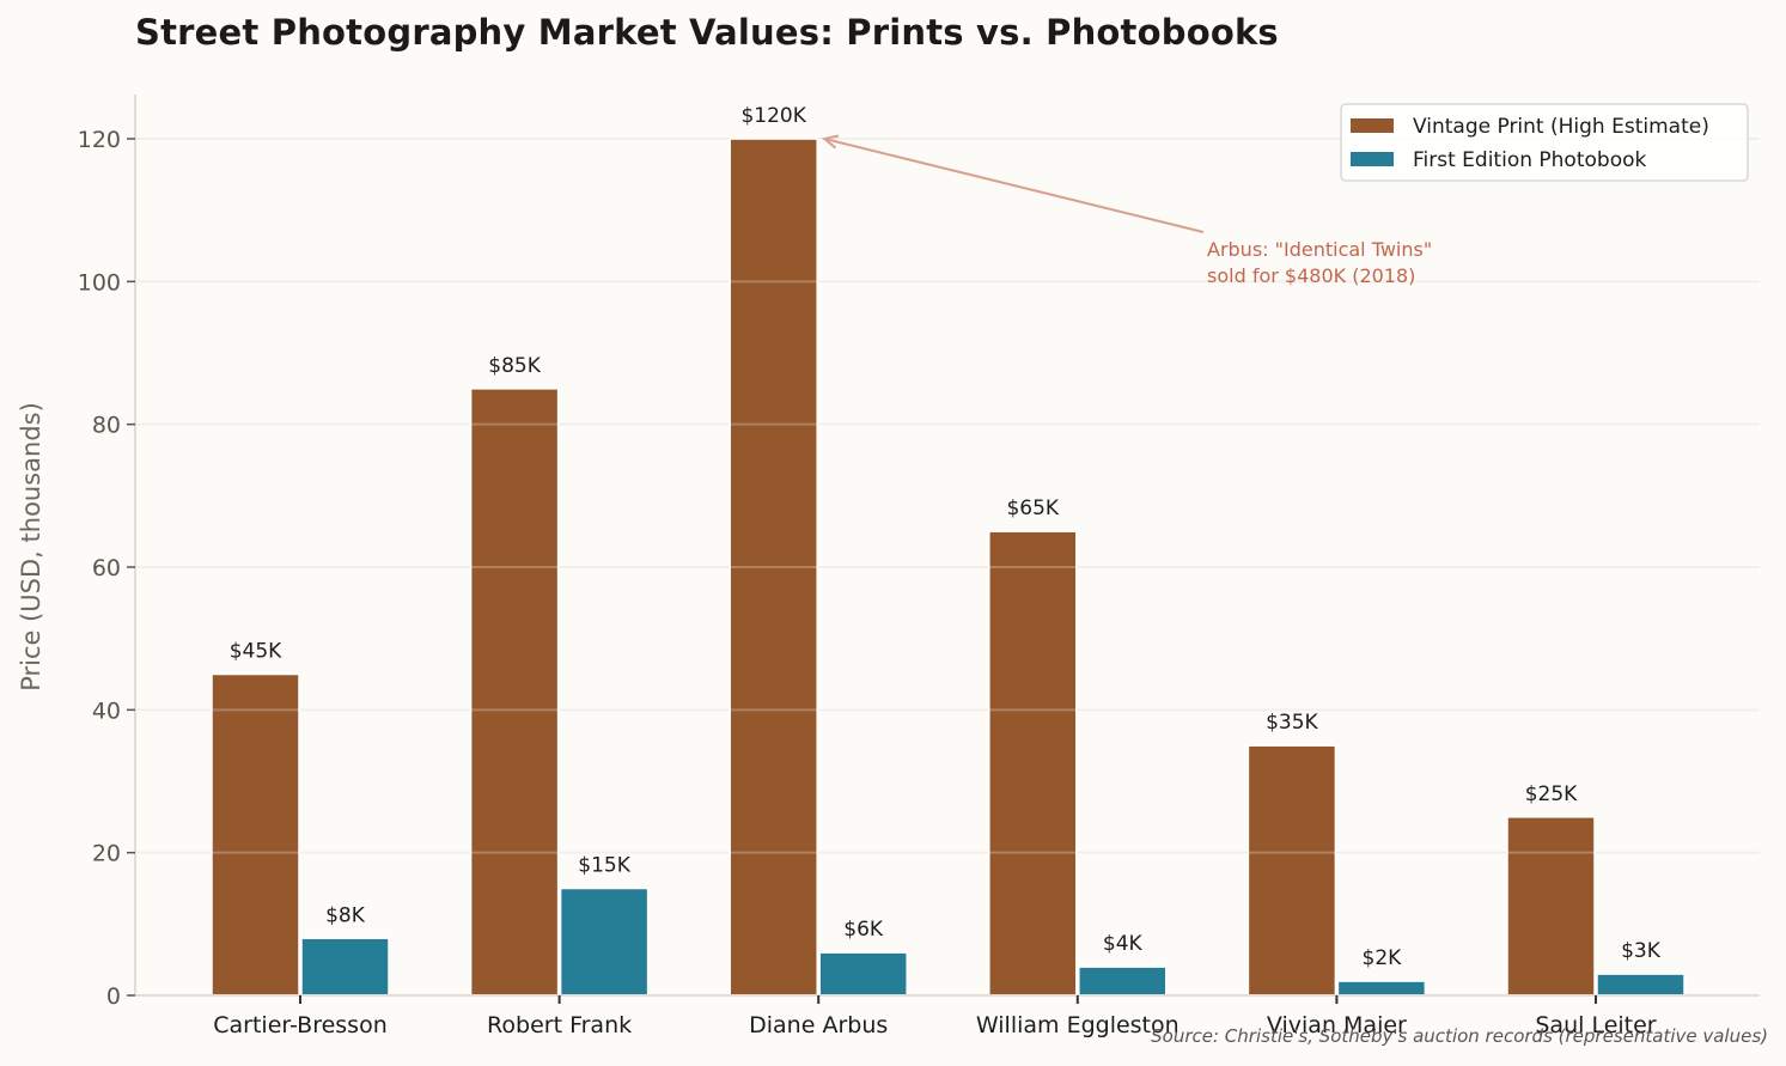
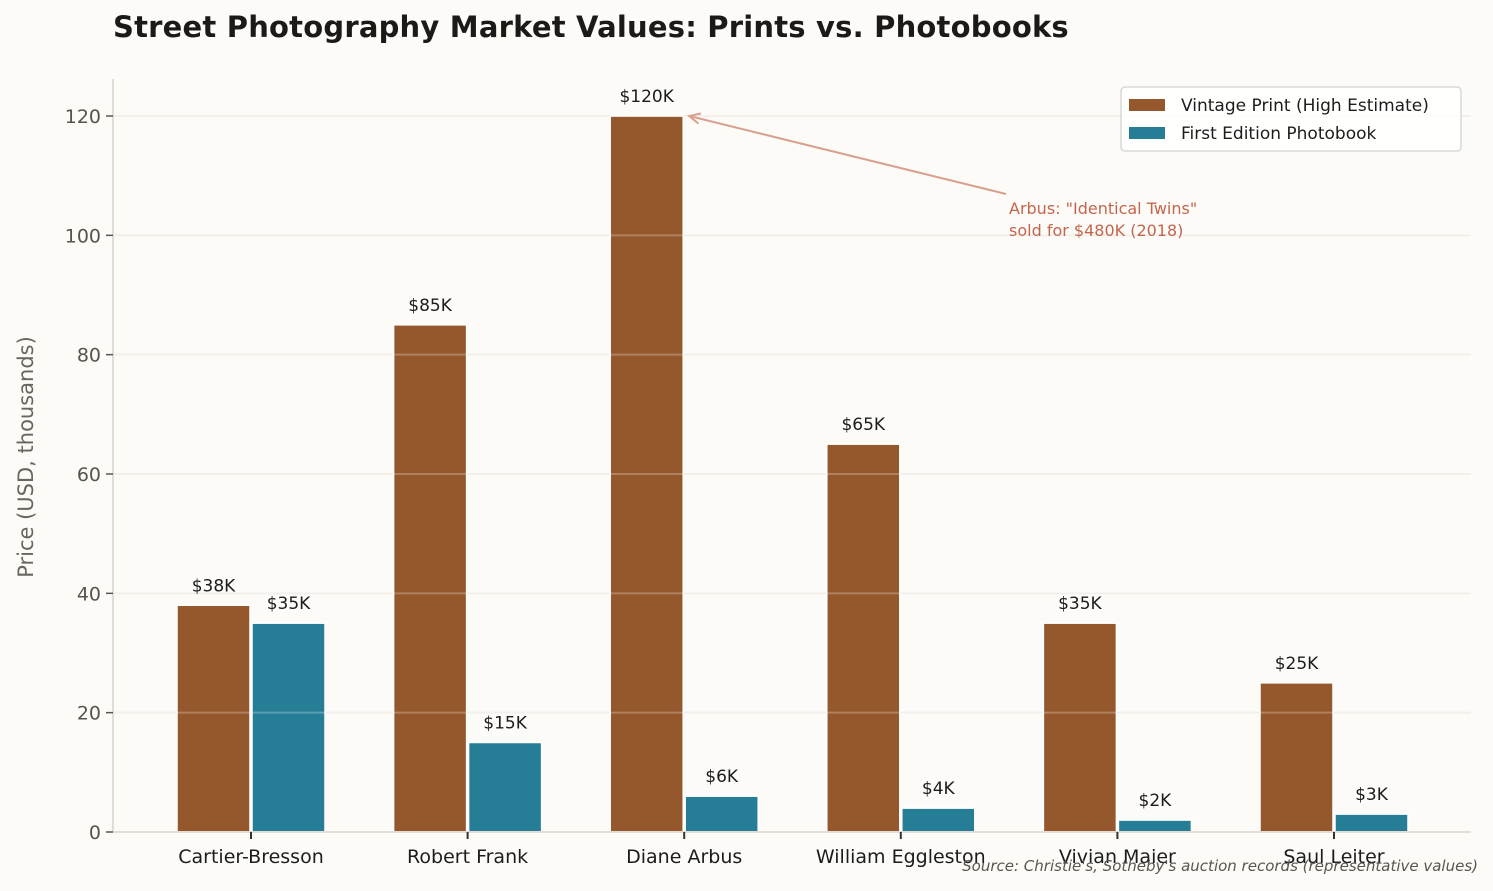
Vintage Print (High Estimate)/Cartier-Bresson: $45K -> $38K
First Edition Photobook/Cartier-Bresson: $8K -> $35K
